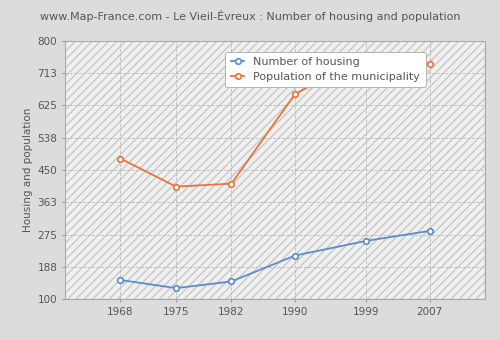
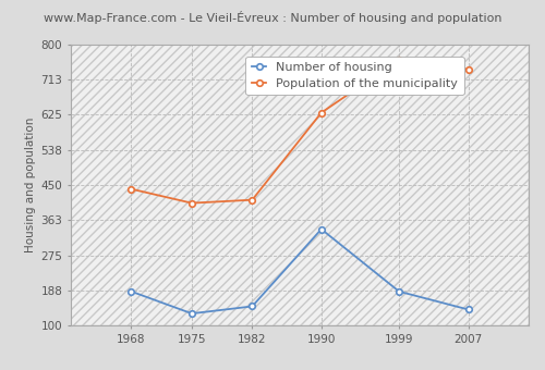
Number of housing/1968: 152 -> 185
Population of the municipality/1968: 481 -> 440
Number of housing/1990: 218 -> 340
Population of the municipality/1990: 655 -> 630
Number of housing/1999: 258 -> 185
Number of housing/2007: 285 -> 140
